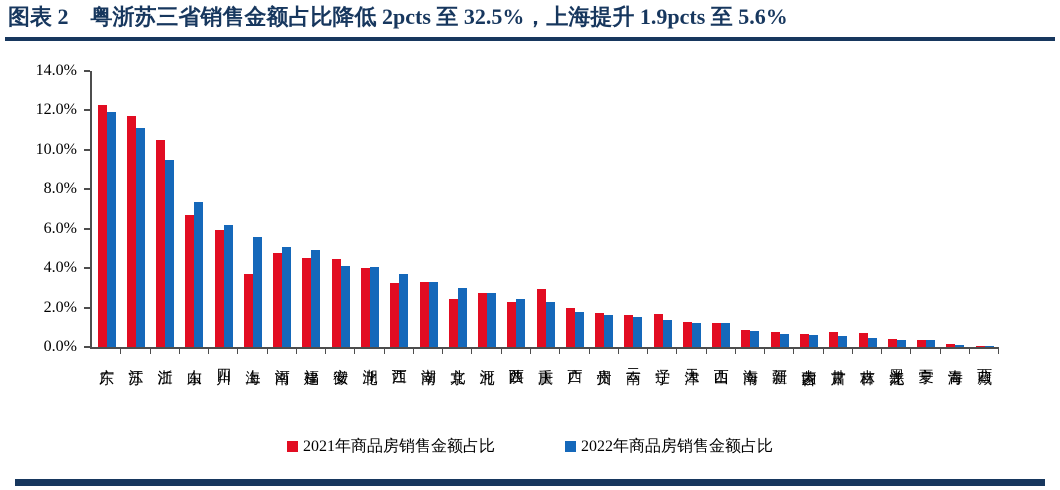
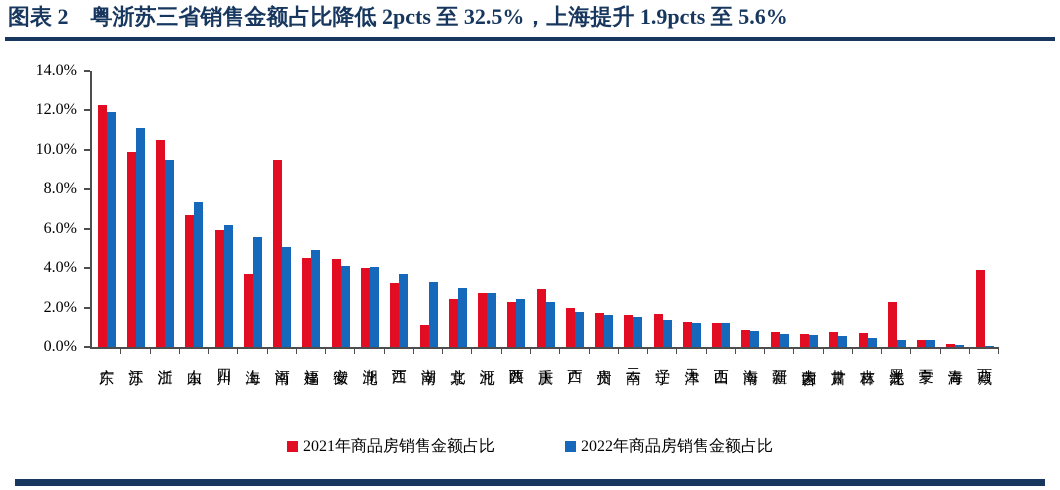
2021年商品房销售金额占比/江苏: 11.7% -> 9.9%
2021年商品房销售金额占比/河南: 4.8% -> 9.5%
2021年商品房销售金额占比/湖南: 3.3% -> 1.1%
2021年商品房销售金额占比/黑龙江: 0.4% -> 2.3%
2021年商品房销售金额占比/西藏: 0.1% -> 3.9%
